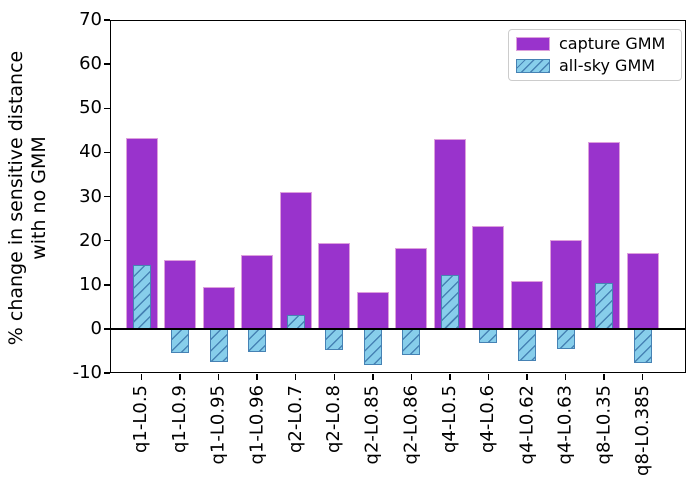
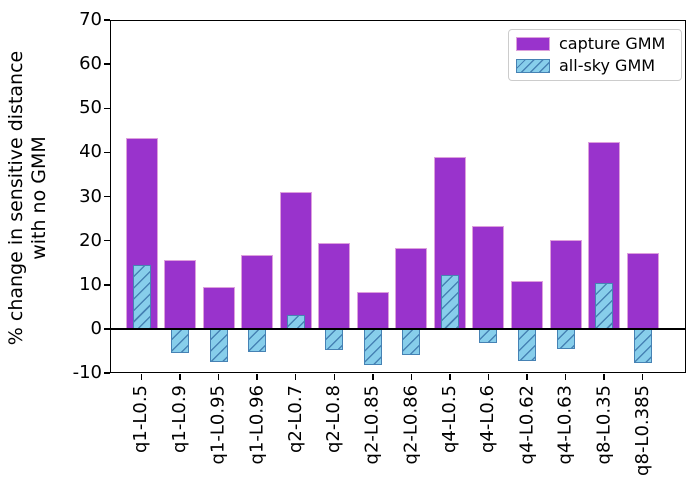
capture GMM/q4-L0.5: 43 -> 39
